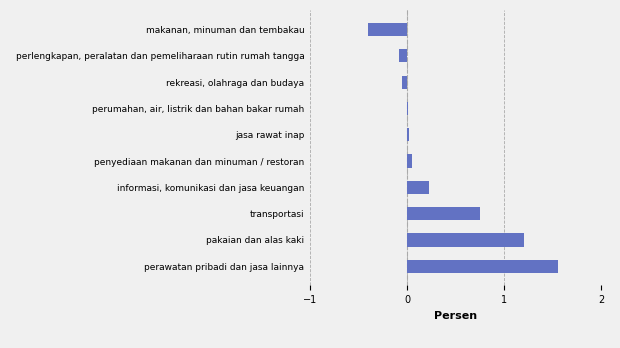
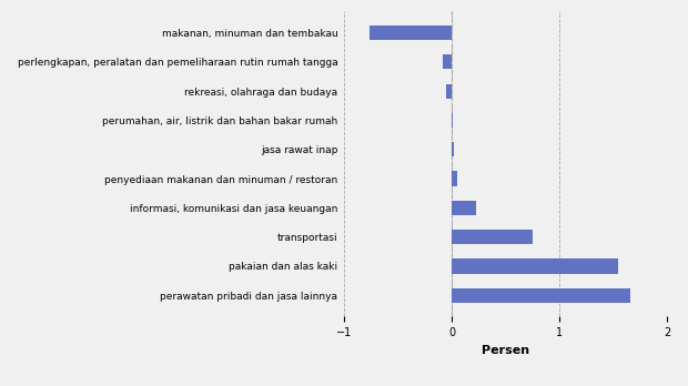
makanan, minuman dan tembakau: -0.40 -> -0.76
pakaian dan alas kaki: 1.20 -> 1.54
perawatan pribadi dan jasa lainnya: 1.55 -> 1.66
